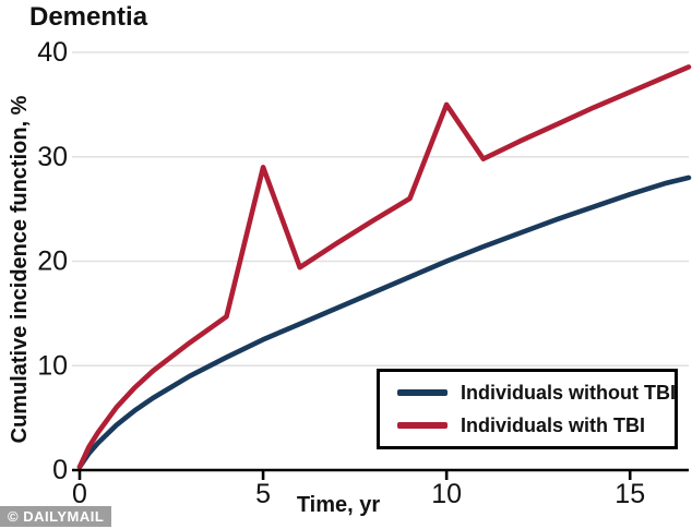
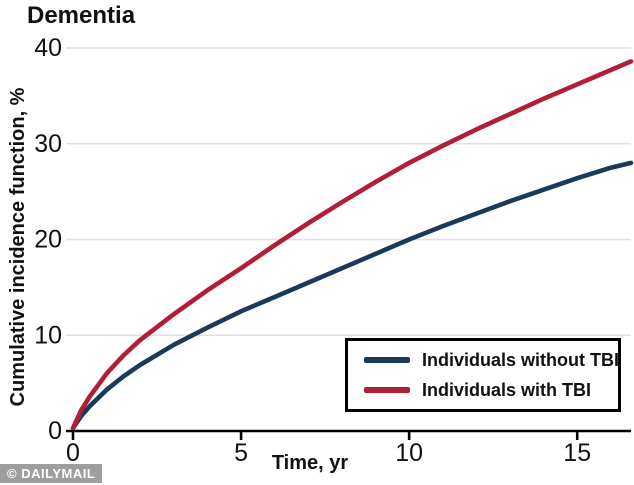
Individuals with TBI/5: 29 -> 17
Individuals with TBI/10: 35 -> 28
